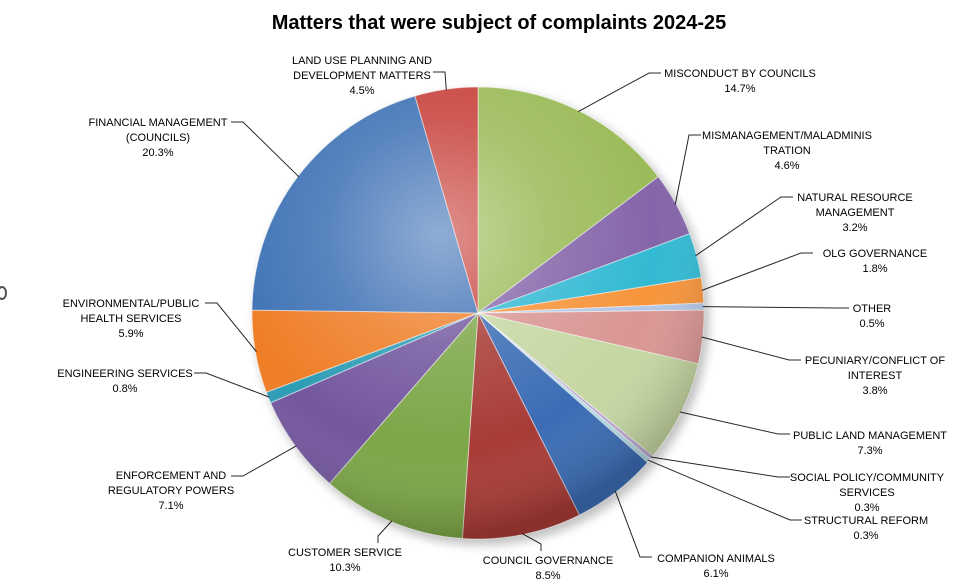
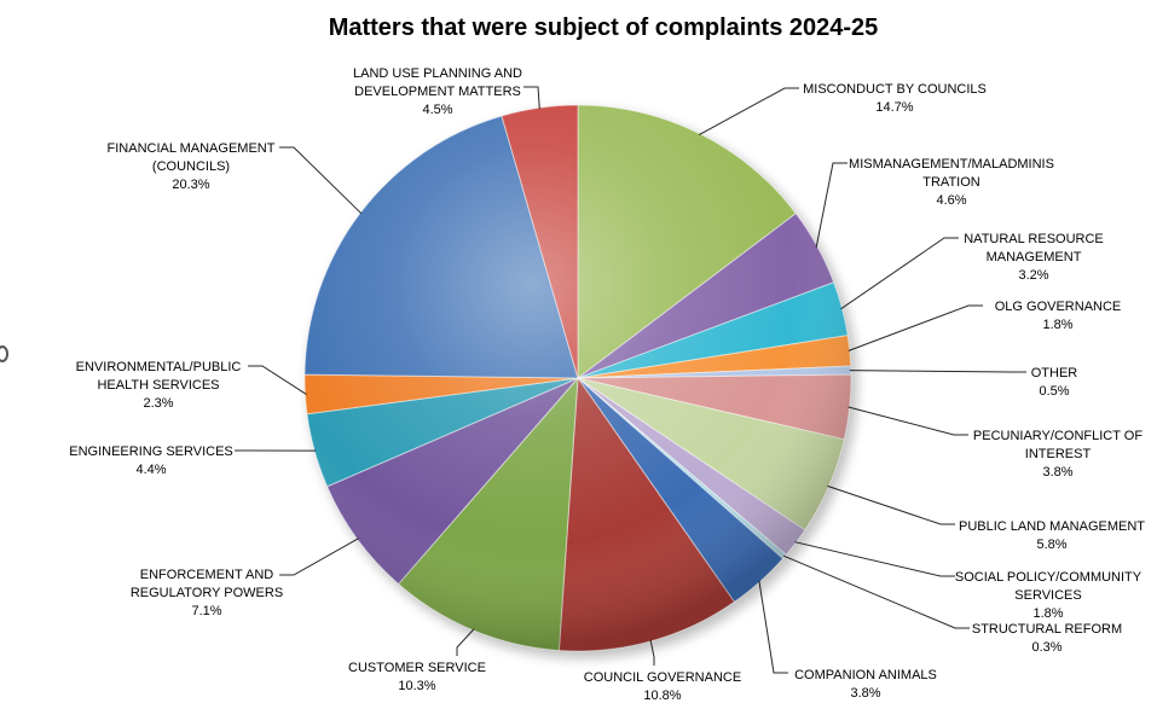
PUBLIC LAND MANAGEMENT: 7.3% -> 5.8%
SOCIAL POLICY/COMMUNITY SERVICES: 0.3% -> 1.8%
COMPANION ANIMALS: 6.1% -> 3.8%
COUNCIL GOVERNANCE: 8.5% -> 10.8%
ENGINEERING SERVICES: 0.8% -> 4.4%
ENVIRONMENTAL/PUBLIC HEALTH SERVICES: 5.9% -> 2.3%
